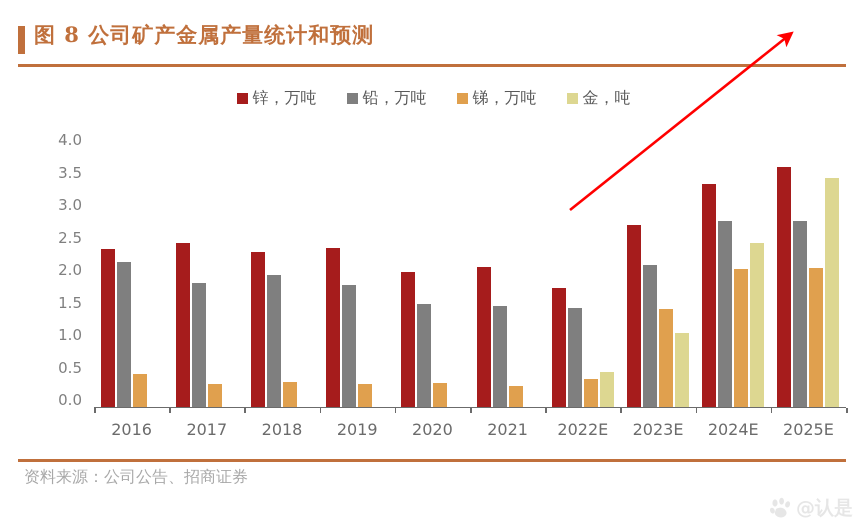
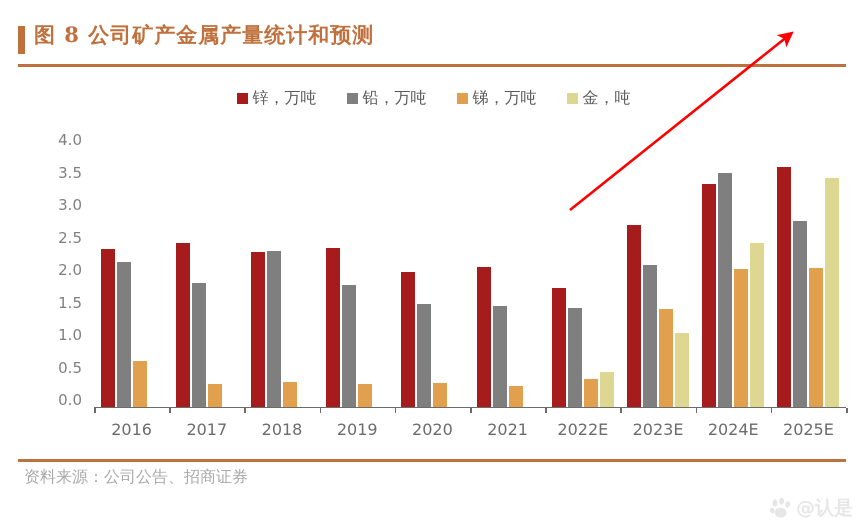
锑，万吨/2016: 0.5 -> 0.7
铅，万吨/2018: 2.0 -> 2.4
铅，万吨/2024E: 2.9 -> 3.6
